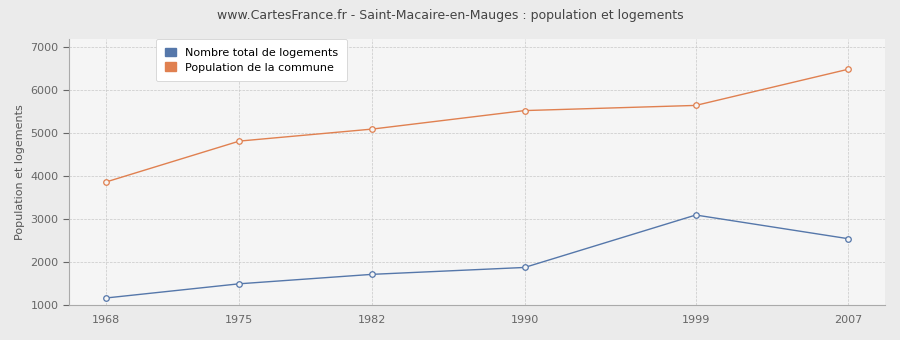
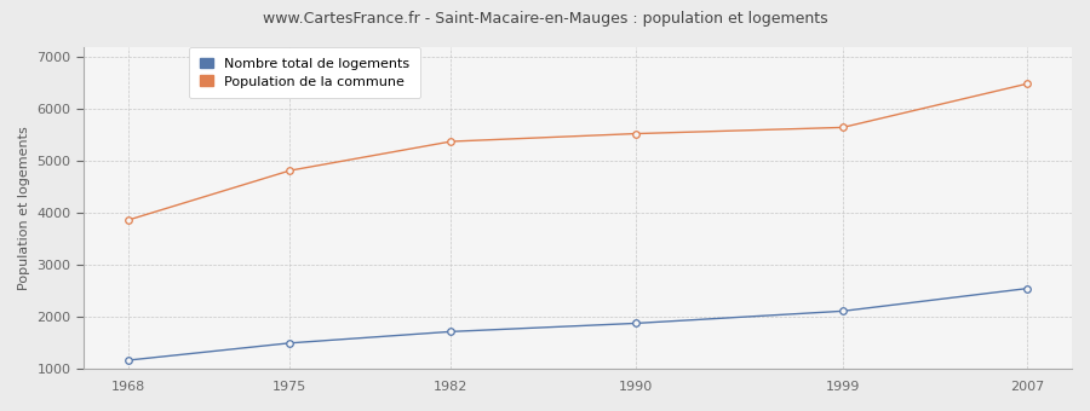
Population de la commune/1982: 5100 -> 5380
Nombre total de logements/1999: 3100 -> 2120
